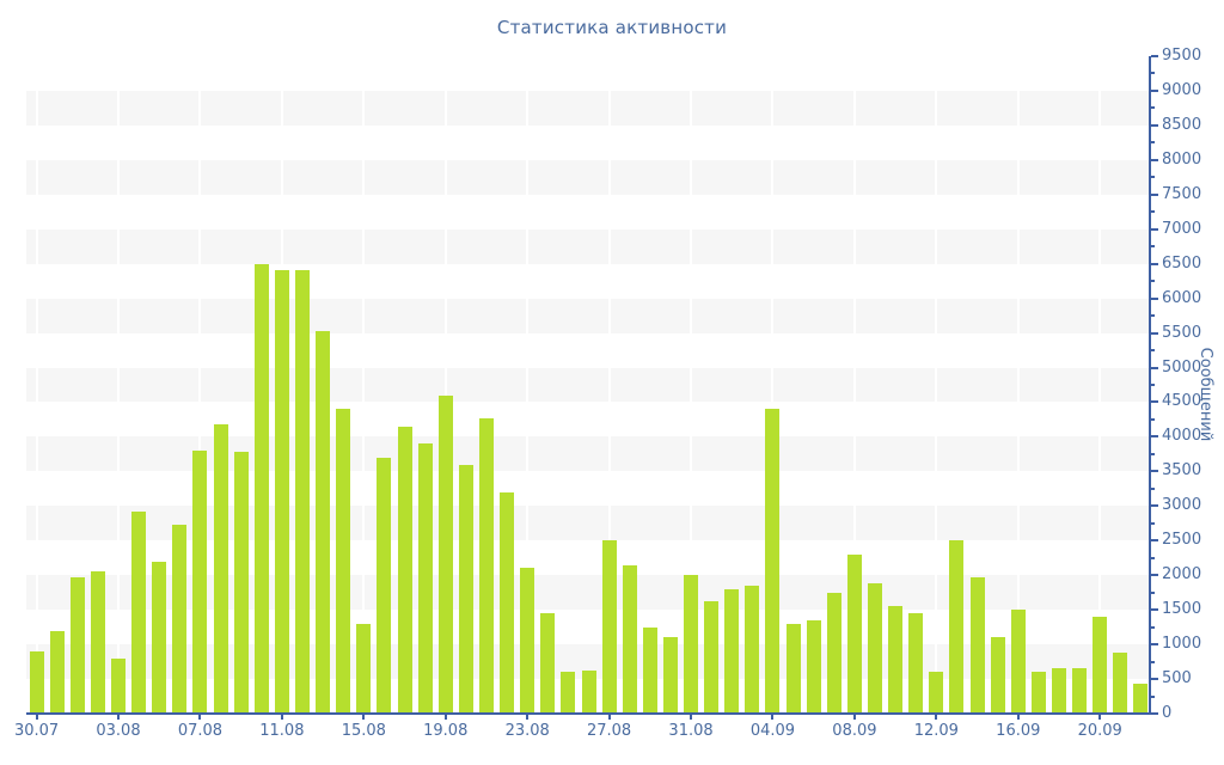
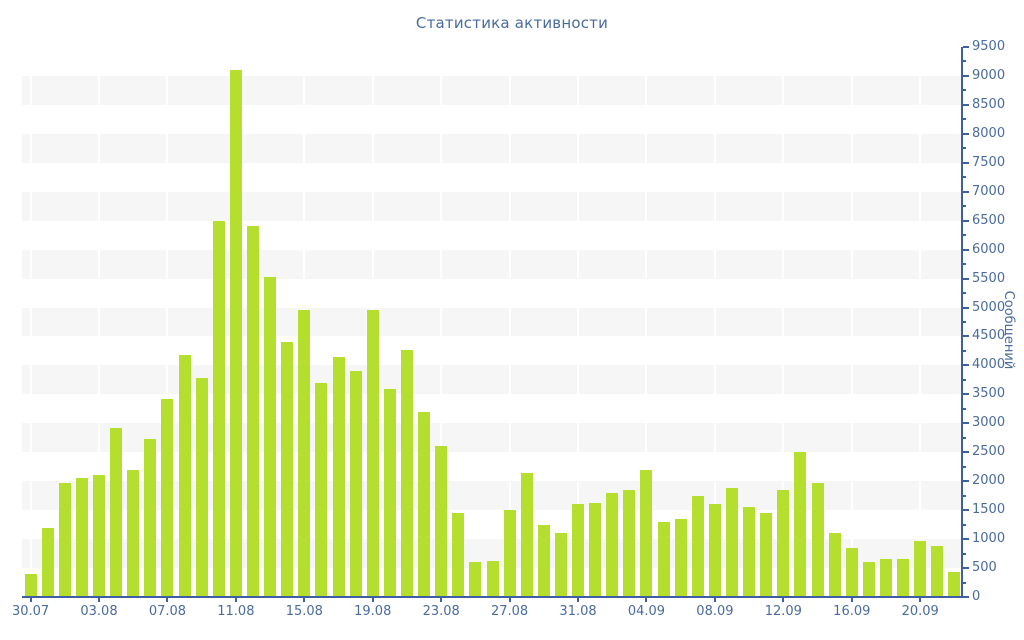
30.07: 900 -> 400
03.08: 800 -> 2100
07.08: 3800 -> 3400
11.08: 6400 -> 9100
15.08: 1300 -> 5000
19.08: 4600 -> 5000
23.08: 2100 -> 2600
27.08: 2500 -> 1500
31.08: 2000 -> 1600
04.09: 4400 -> 2200
08.09: 2300 -> 1600
12.09: 600 -> 1800
16.09: 1500 -> 800
20.09: 1400 -> 1000
